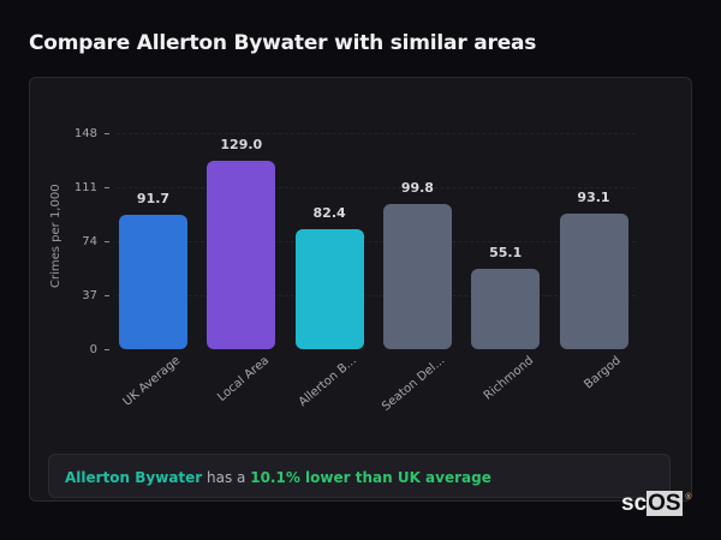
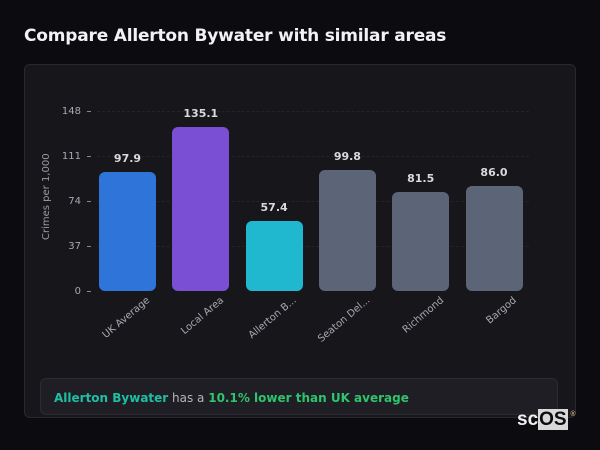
UK Average: 91.7 -> 97.9
Local Area: 129.0 -> 135.1
Allerton B...: 82.4 -> 57.4
Richmond: 55.1 -> 81.5
Bargod: 93.1 -> 86.0
